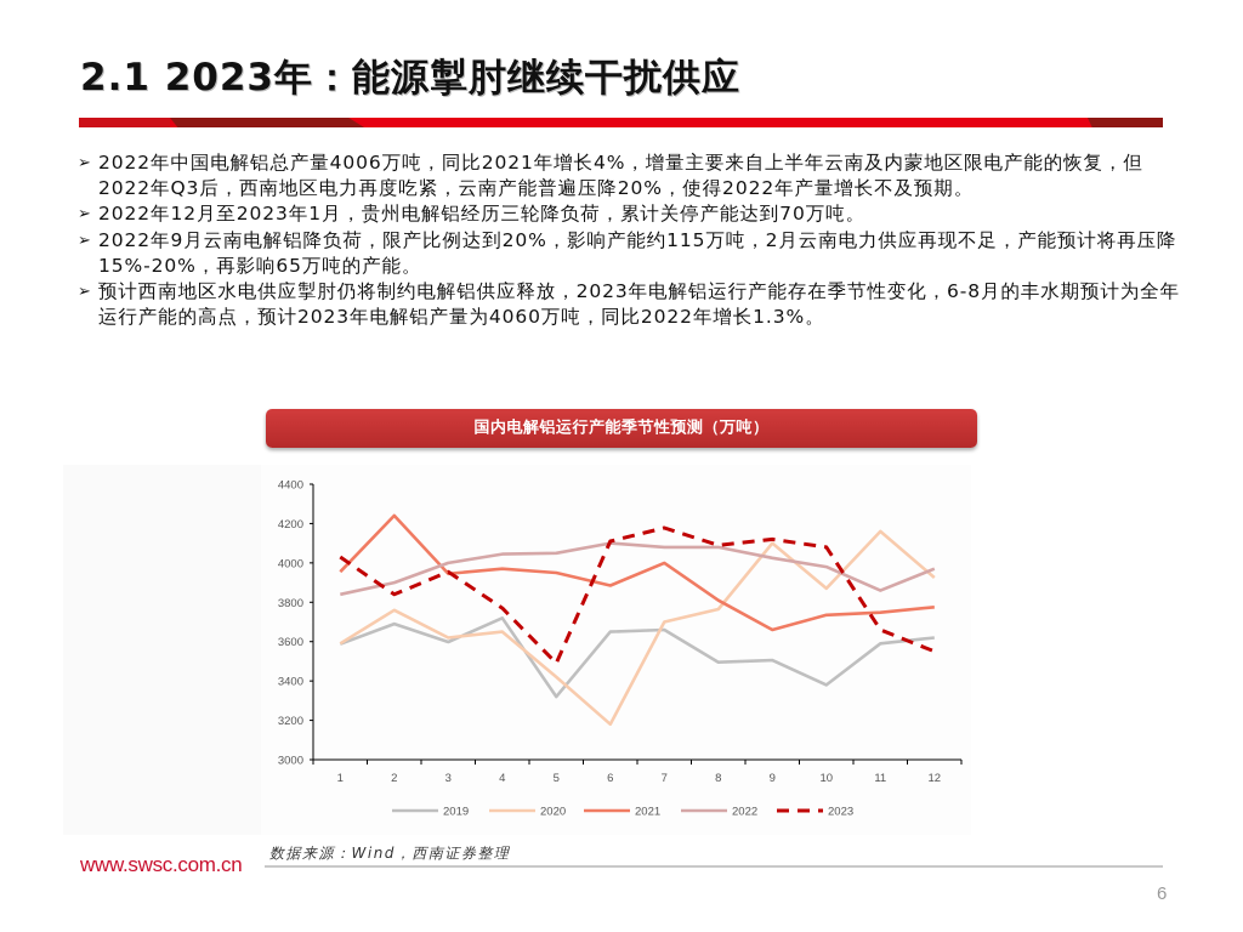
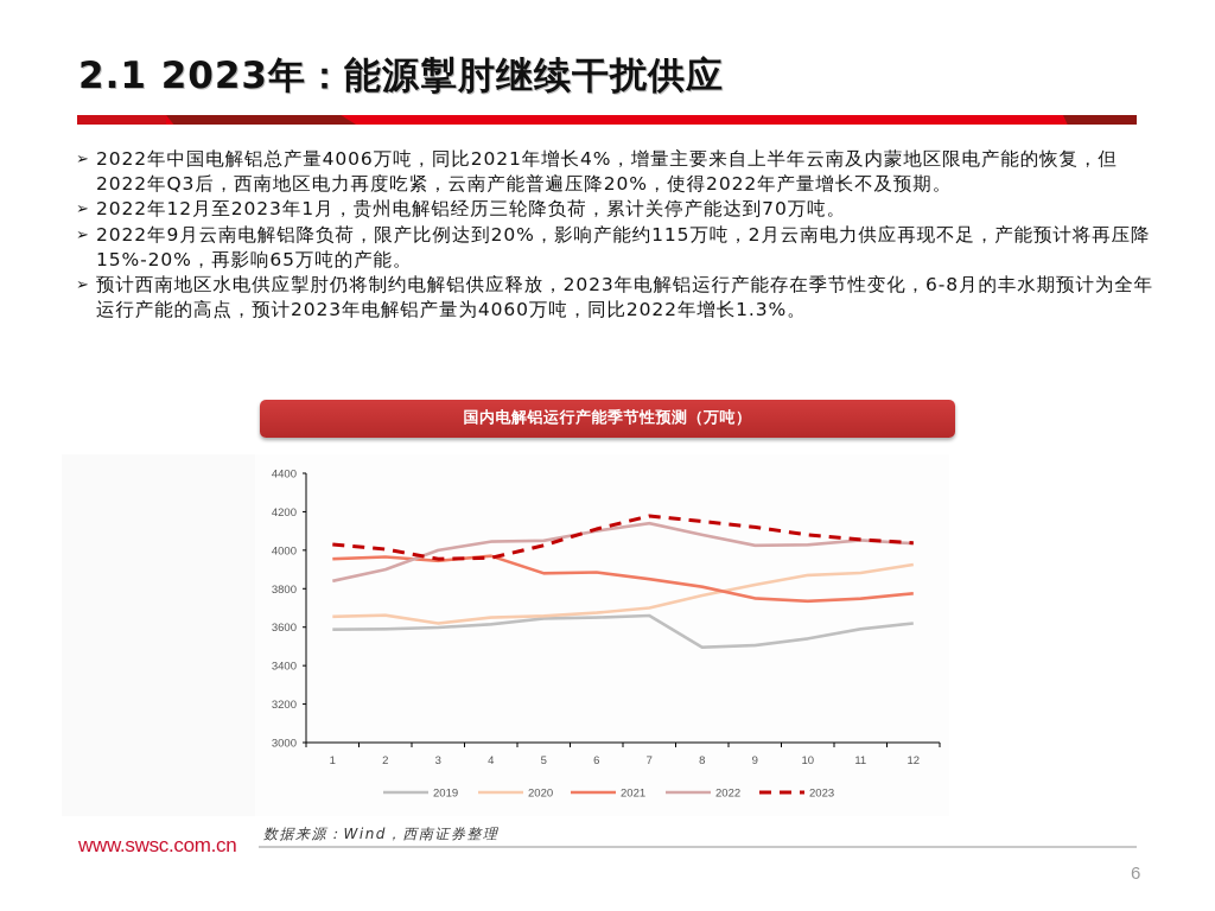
2020/1: 3590 -> 3660
2019/2: 3690 -> 3590
2020/2: 3760 -> 3660
2021/2: 4240 -> 3960
2023/2: 3840 -> 4000
2019/4: 3720 -> 3620
2023/4: 3770 -> 3960
2019/5: 3320 -> 3640
2020/5: 3420 -> 3660
2021/5: 3950 -> 3880
2023/5: 3490 -> 4020
2020/6: 3180 -> 3680
2021/7: 4000 -> 3850
2022/7: 4080 -> 4140
2023/8: 4090 -> 4150
2020/9: 4100 -> 3820
2021/9: 3660 -> 3750
2019/10: 3380 -> 3540
2022/10: 3980 -> 4030
2020/11: 4160 -> 3880
2022/11: 3860 -> 4050
2023/11: 3660 -> 4060
2022/12: 3970 -> 4040
2023/12: 3550 -> 4040
